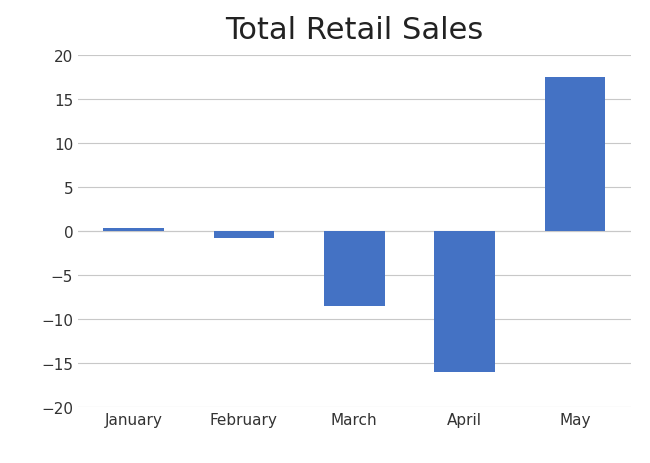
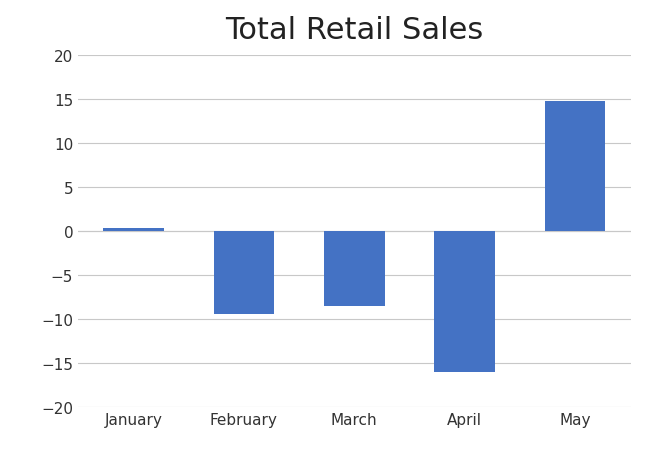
February: -0.8 -> -9.4
May: 17.5 -> 14.8
